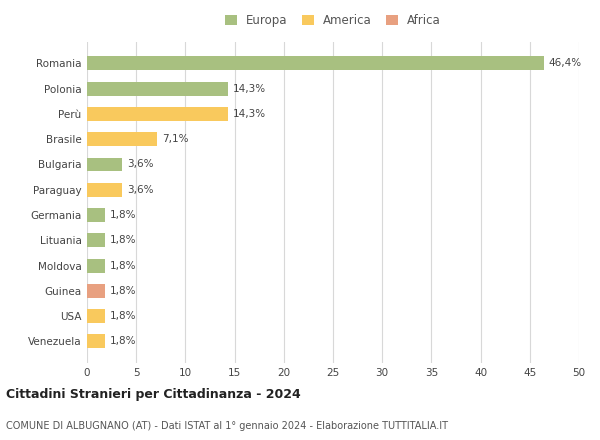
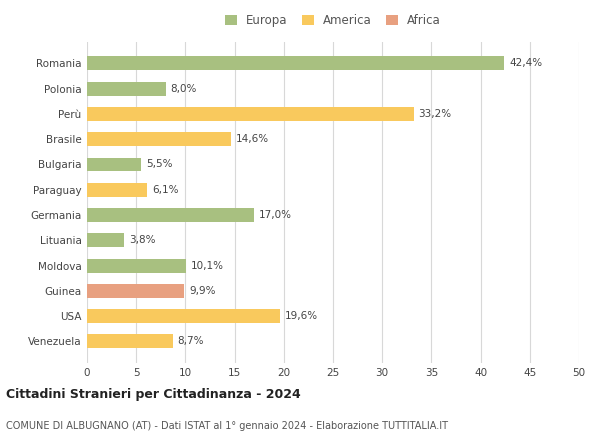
Romania: 46,4% -> 42,4%
Polonia: 14,3% -> 8,0%
Perù: 14,3% -> 33,2%
Brasile: 7,1% -> 14,6%
Bulgaria: 3,6% -> 5,5%
Paraguay: 3,6% -> 6,1%
Germania: 1,8% -> 17,0%
Lituania: 1,8% -> 3,8%
Moldova: 1,8% -> 10,1%
Guinea: 1,8% -> 9,9%
USA: 1,8% -> 19,6%
Venezuela: 1,8% -> 8,7%
